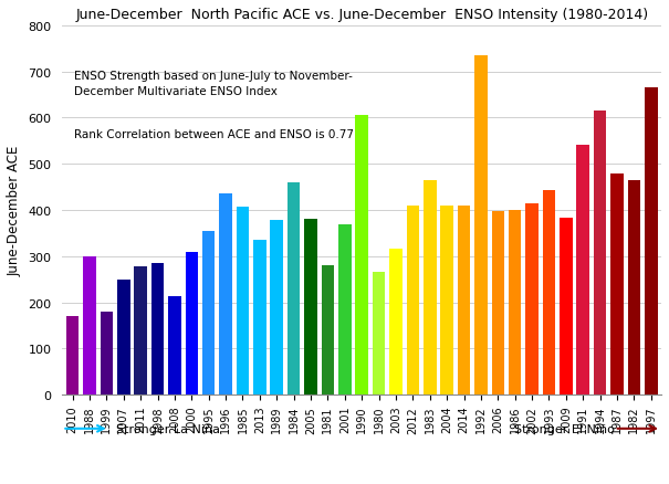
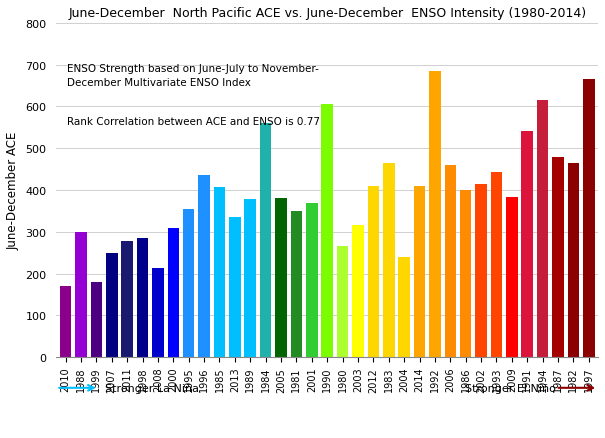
1984: 460 -> 560
1981: 280 -> 350
2004: 410 -> 240
1992: 735 -> 685
2006: 398 -> 460
